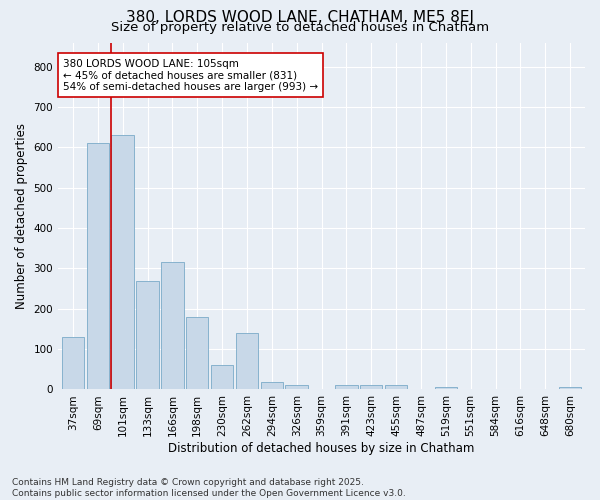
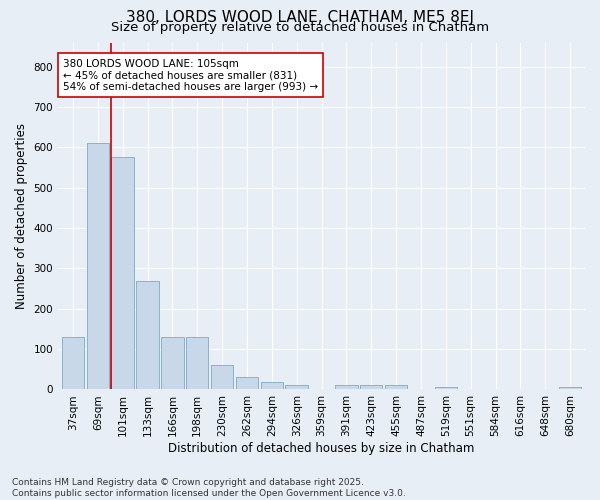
101sqm: 630 -> 575
166sqm: 315 -> 130
198sqm: 180 -> 130
262sqm: 140 -> 30
